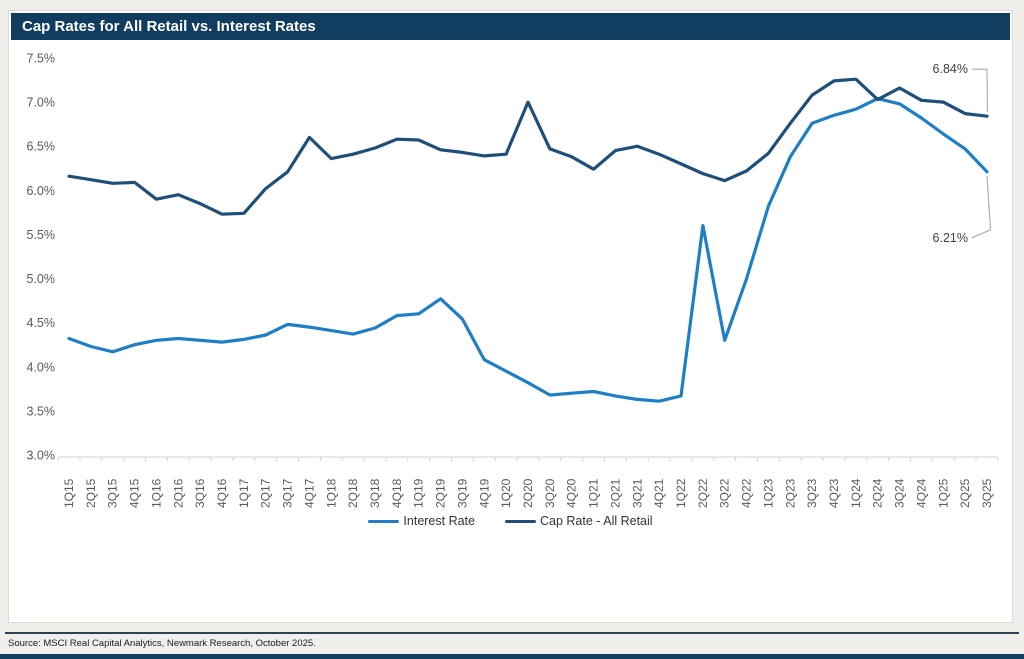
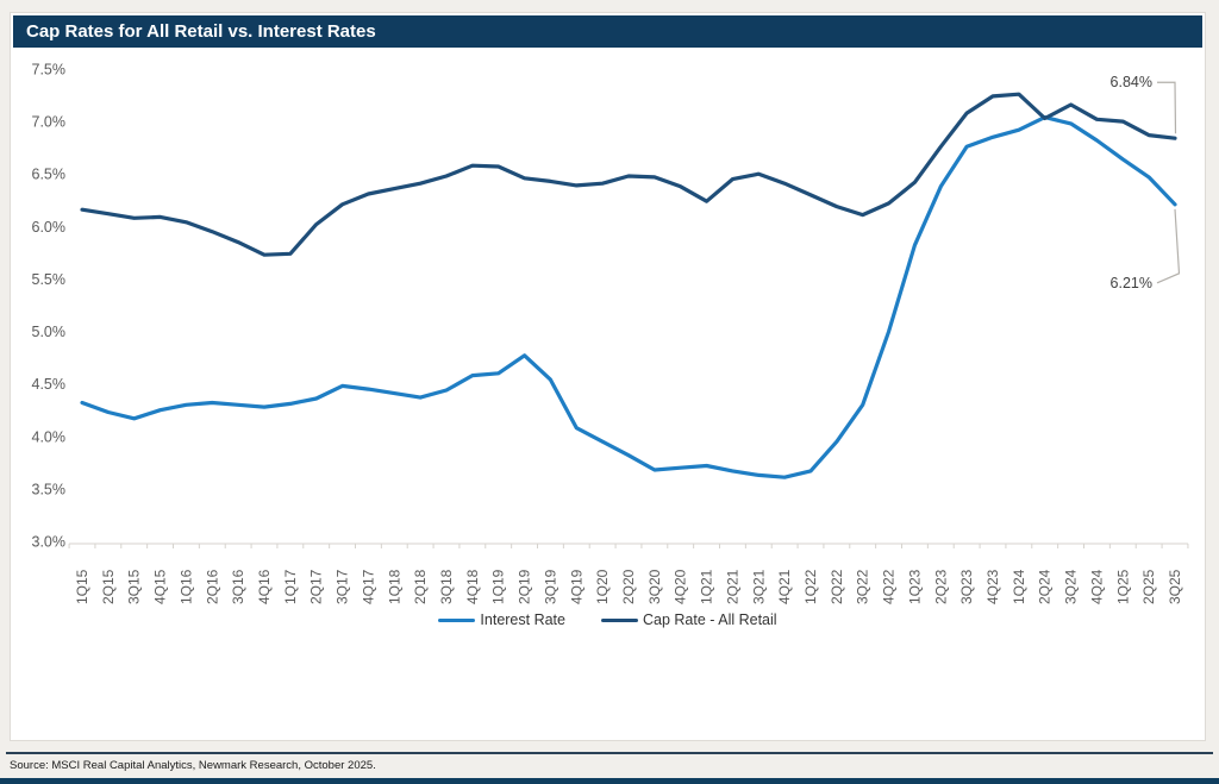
Cap Rate - All Retail/1Q16: 5.9% -> 6.0%
Cap Rate - All Retail/4Q17: 6.6% -> 6.3%
Cap Rate - All Retail/2Q20: 7.0% -> 6.5%
Interest Rate/2Q22: 5.6% -> 4.0%
